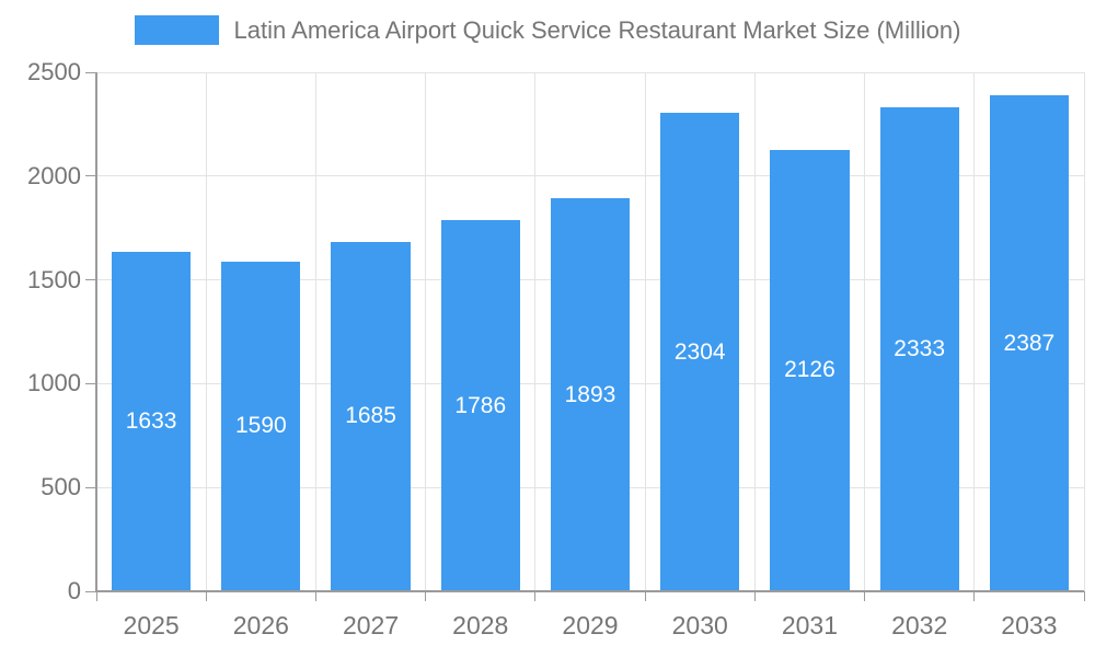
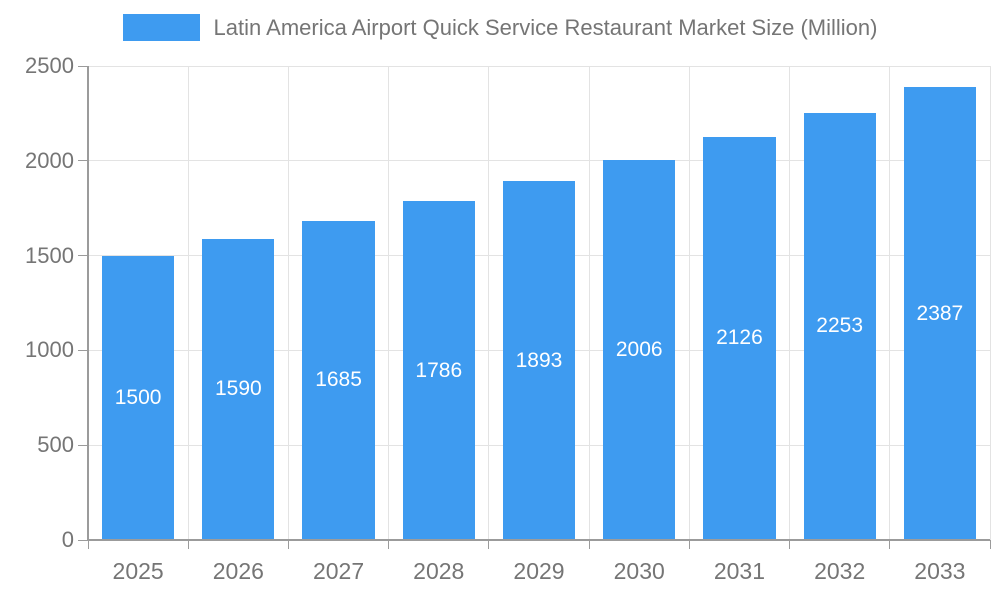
2025: 1633 -> 1500
2030: 2304 -> 2006
2032: 2333 -> 2253
